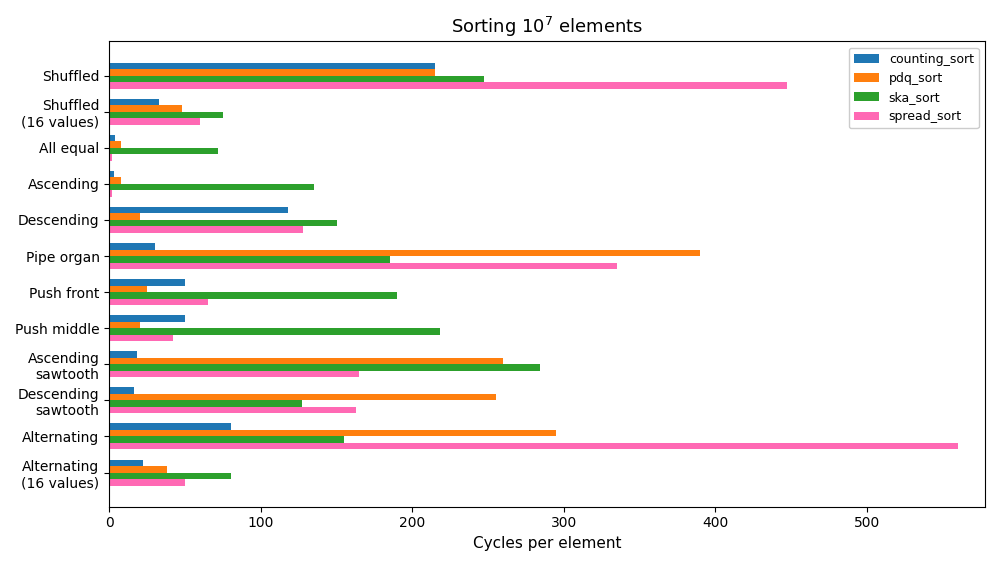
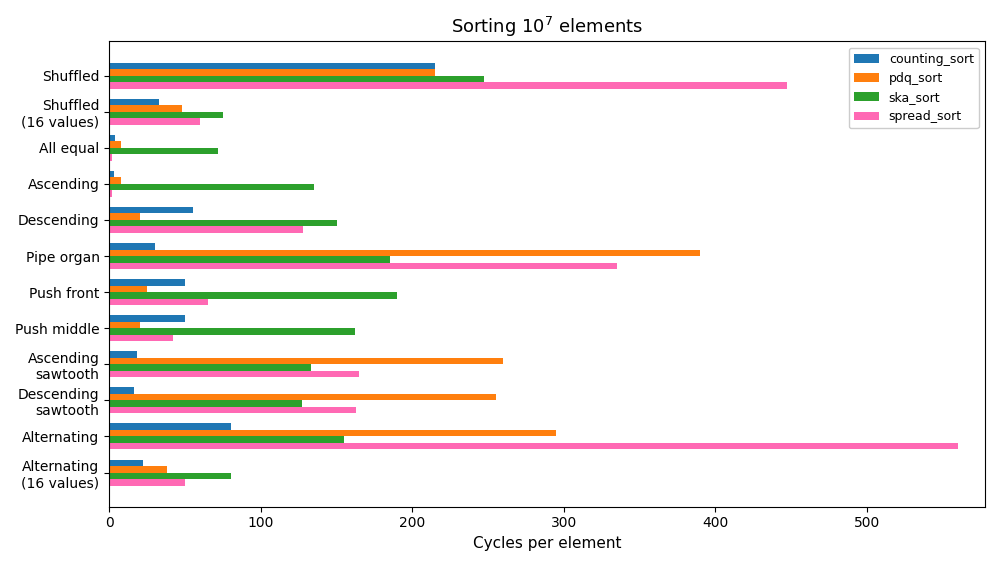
counting_sort/Descending: 118 -> 55
ska_sort/Push middle: 218 -> 162
ska_sort/Ascending sawtooth: 284 -> 133
